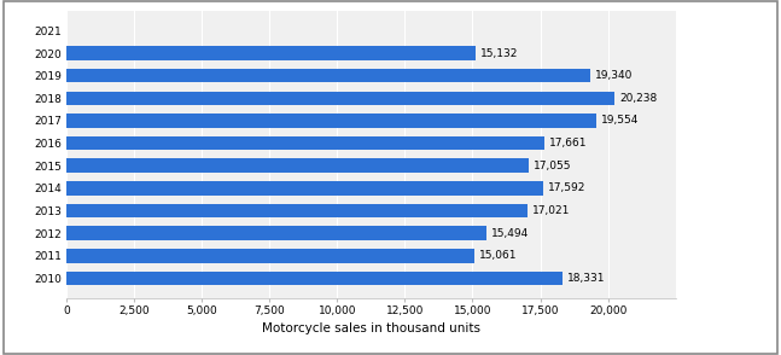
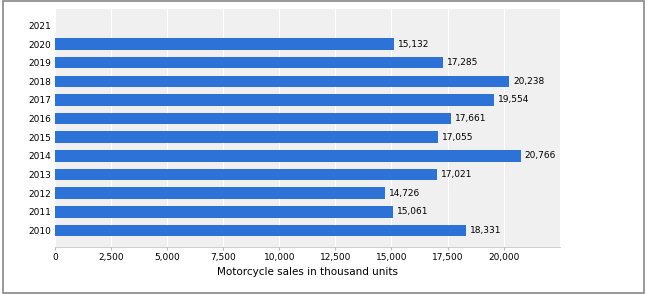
2019: 19,340 -> 17,285
2014: 17,592 -> 20,766
2012: 15,494 -> 14,726
